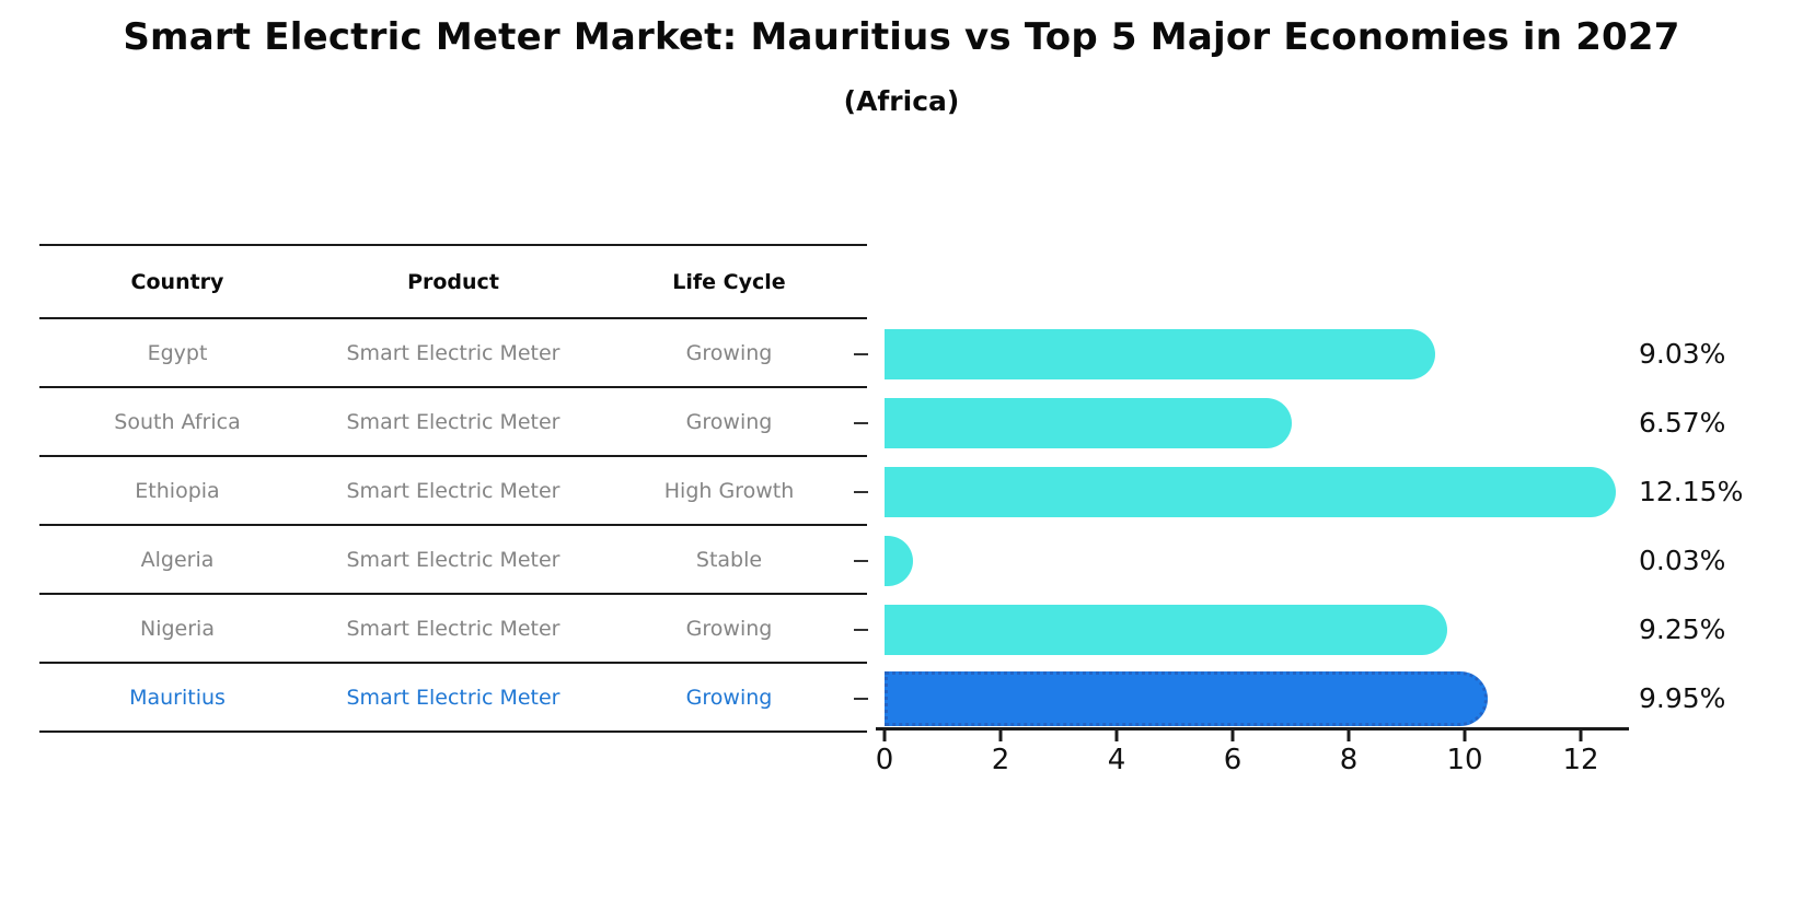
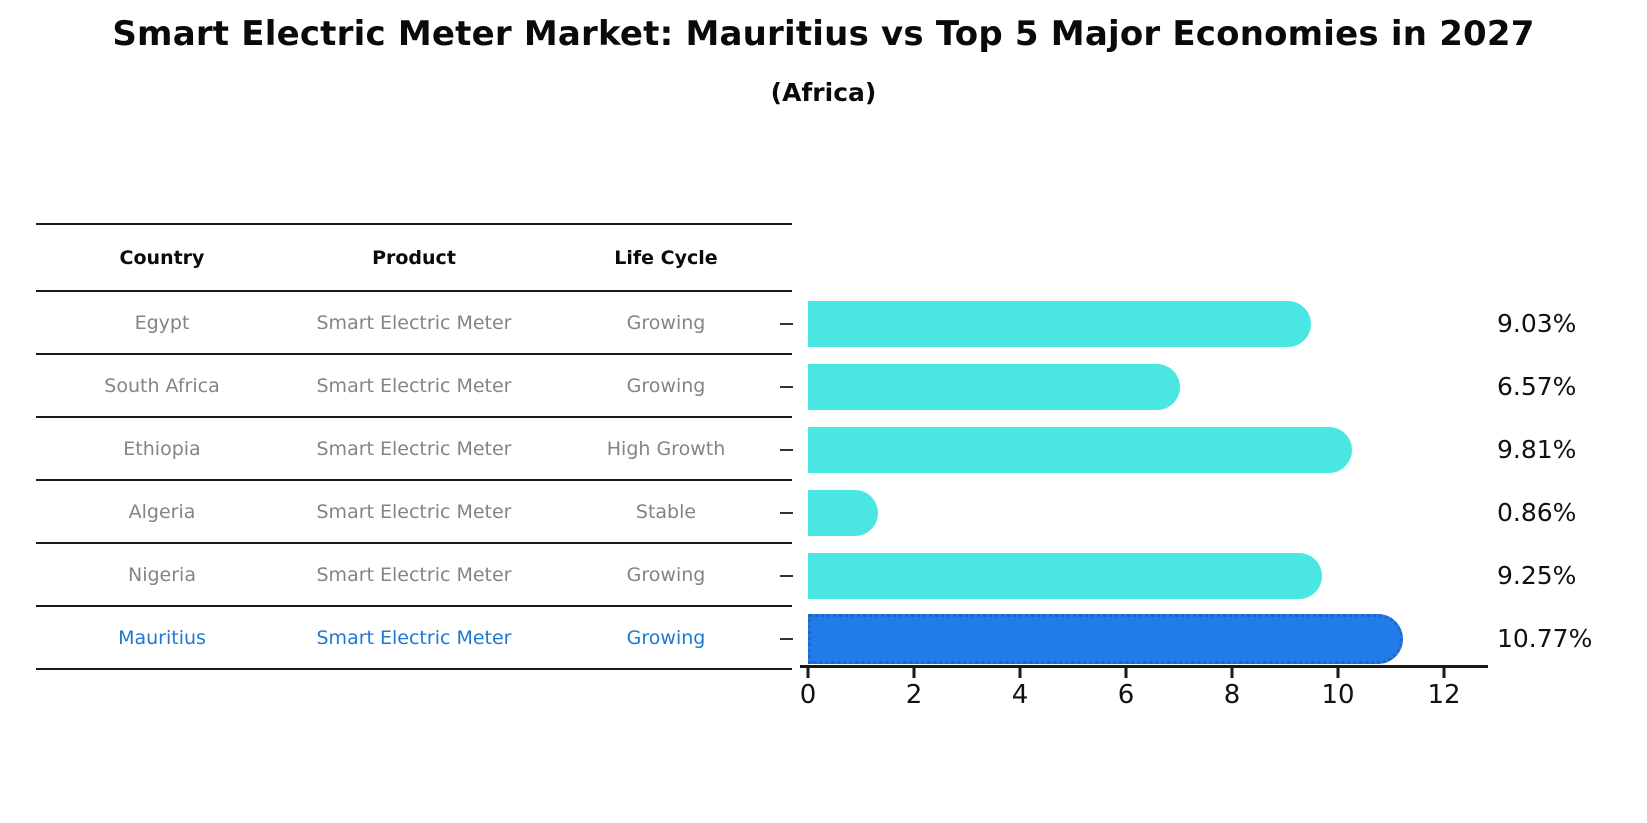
Ethiopia: 12.15% -> 9.81%
Algeria: 0.03% -> 0.86%
Mauritius: 9.95% -> 10.77%
